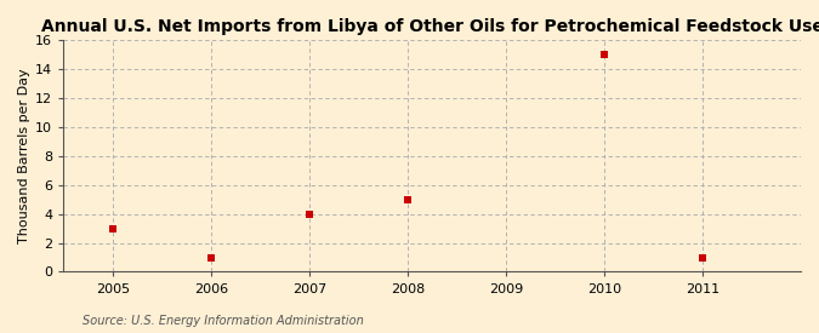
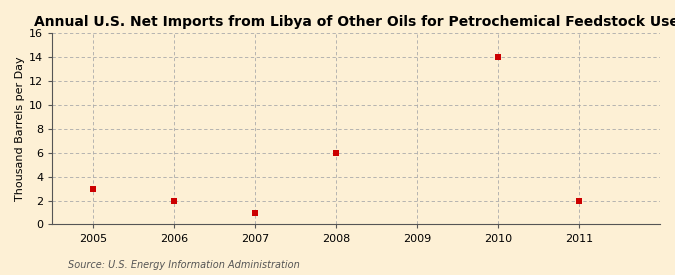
2006: 1 -> 2
2007: 4 -> 1
2008: 5 -> 6
2010: 15 -> 14
2011: 1 -> 2
